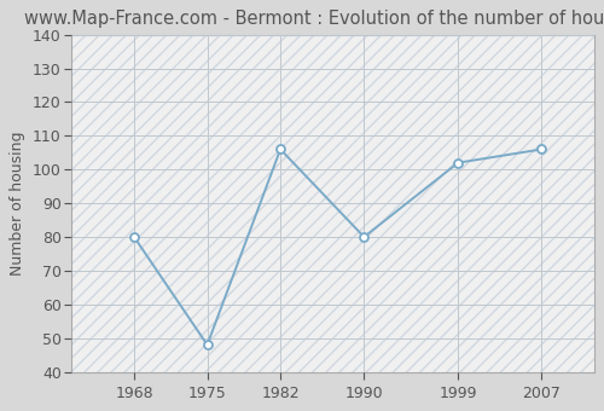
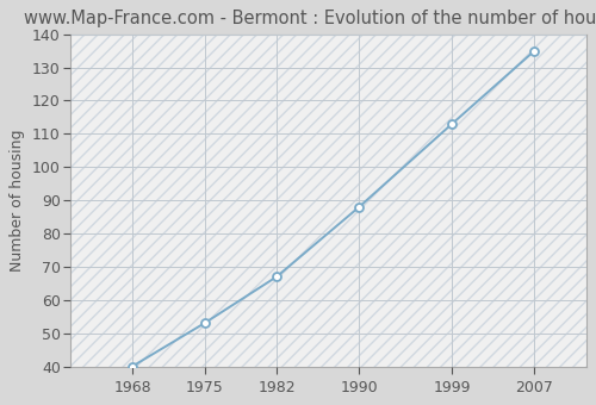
1968: 80 -> 40
1975: 48 -> 53
1982: 106 -> 67
1990: 80 -> 88
1999: 102 -> 113
2007: 106 -> 135
